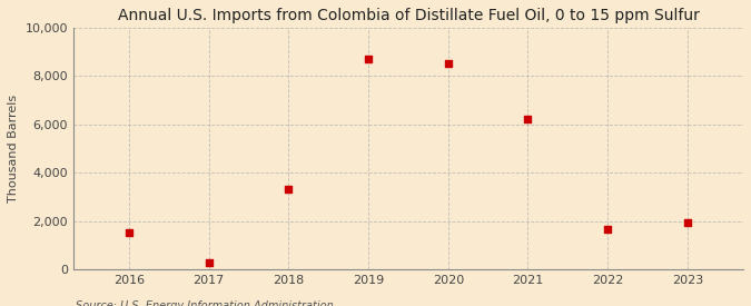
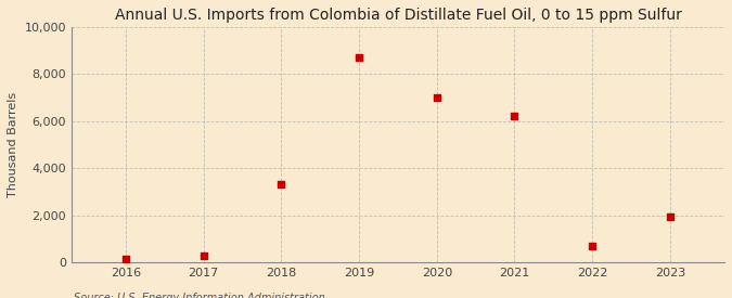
2016: 1,550 -> 150
2020: 8,500 -> 7,000
2022: 1,650 -> 700
